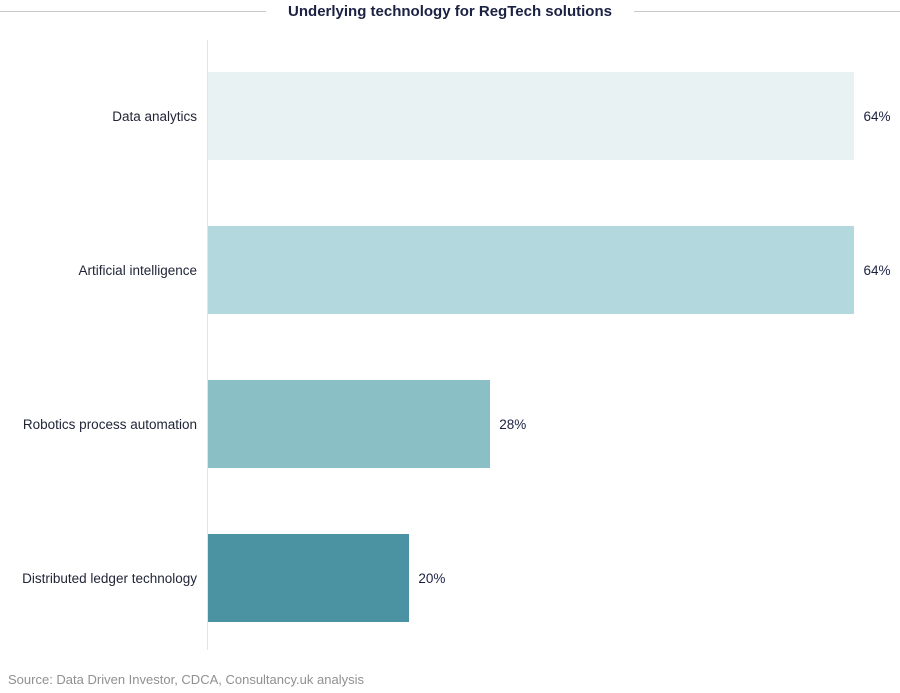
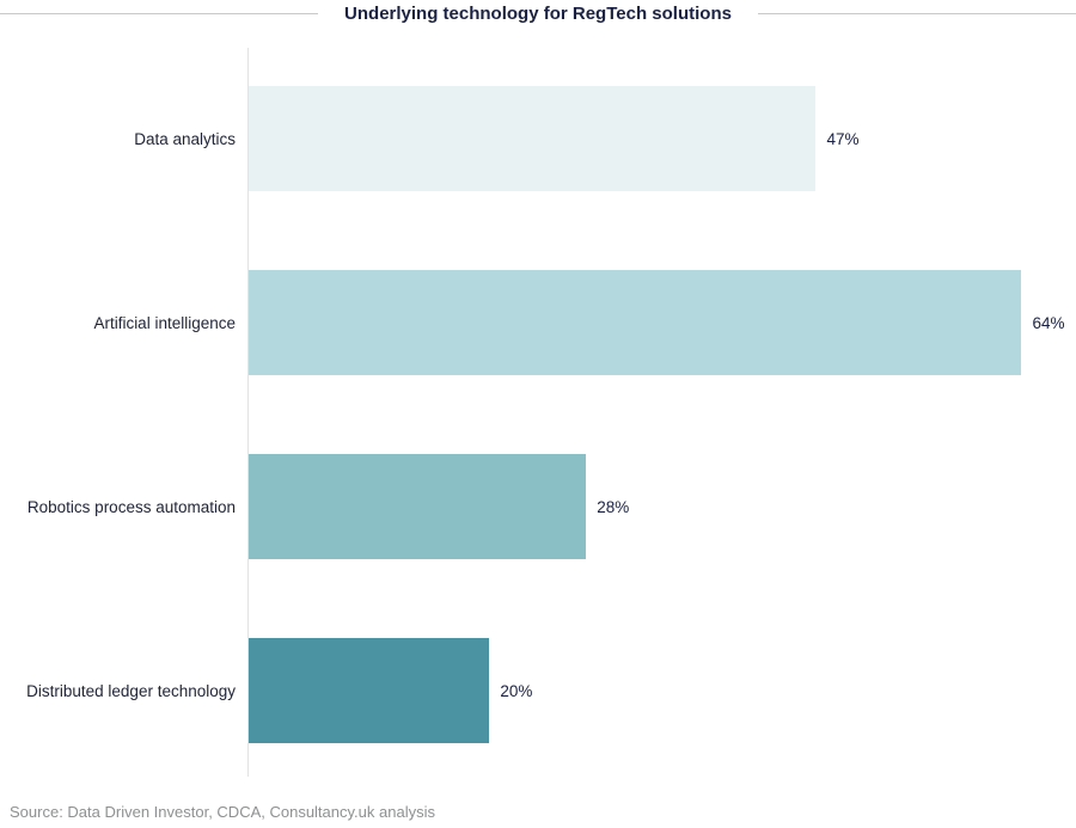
Data analytics: 64% -> 47%
